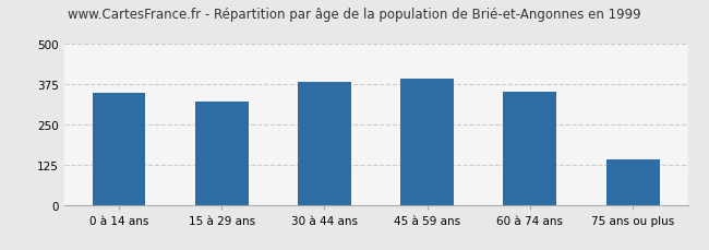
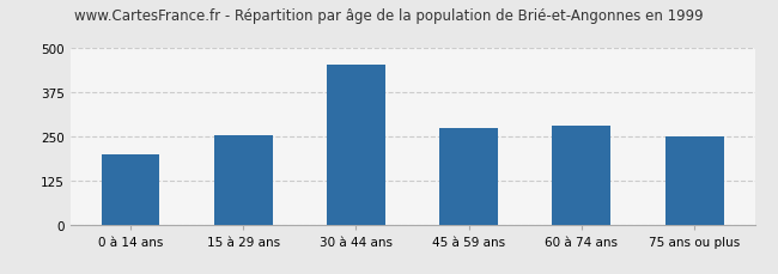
0 à 14 ans: 348 -> 200
15 à 29 ans: 322 -> 255
30 à 44 ans: 381 -> 455
45 à 59 ans: 393 -> 275
60 à 74 ans: 352 -> 280
75 ans ou plus: 142 -> 250
